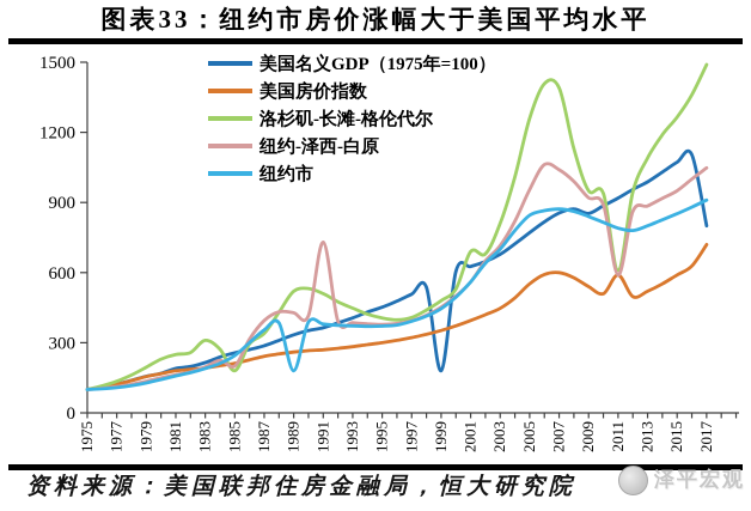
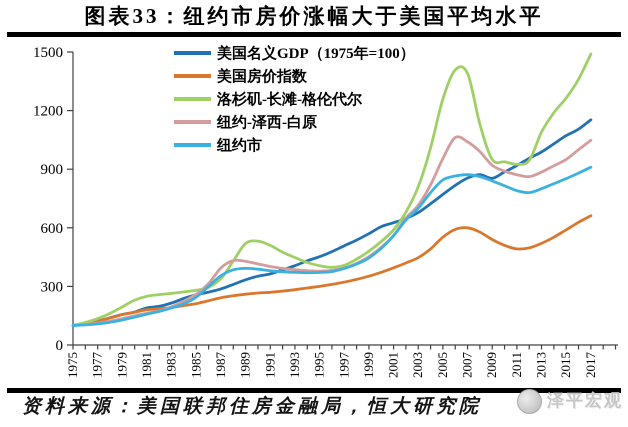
洛杉矶-长滩-格伦代尔/1983: 310 -> 260
洛杉矶-长滩-格伦代尔/1985: 180 -> 280
纽约-泽西-白原/1985: 200 -> 260
纽约市/1989: 180 -> 390
纽约-泽西-白原/1991: 730 -> 400
美国名义GDP（1975年=100）/1999: 180 -> 570
洛杉矶-长滩-格伦代尔/2001: 690 -> 590
美国房价指数/2011: 590 -> 490
洛杉矶-长滩-格伦代尔/2011: 610 -> 920
纽约-泽西-白原/2011: 590 -> 870
美国名义GDP（1975年=100）/2017: 800 -> 1150
美国房价指数/2017: 720 -> 660
